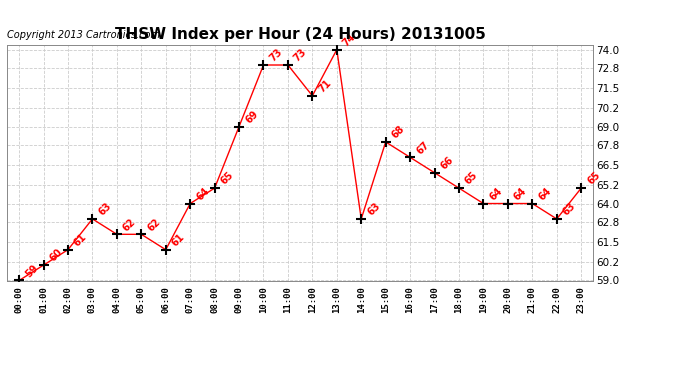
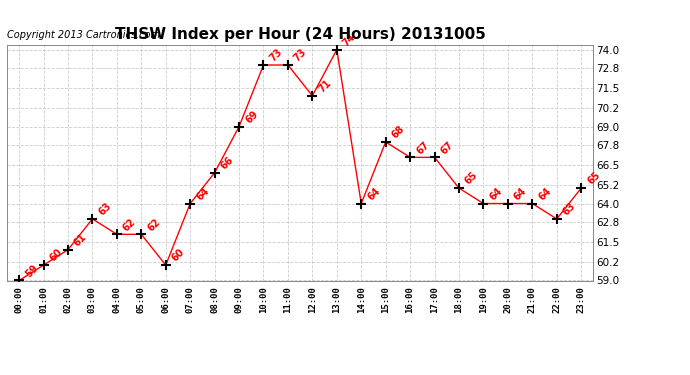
06:00: 61 -> 60
08:00: 65 -> 66
14:00: 63 -> 64
17:00: 66 -> 67
